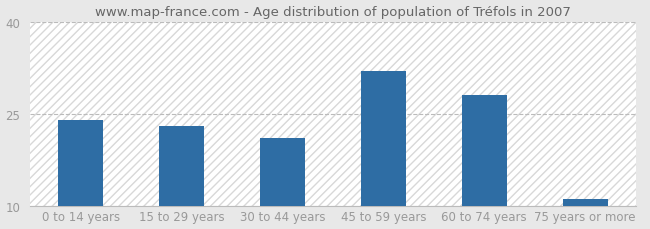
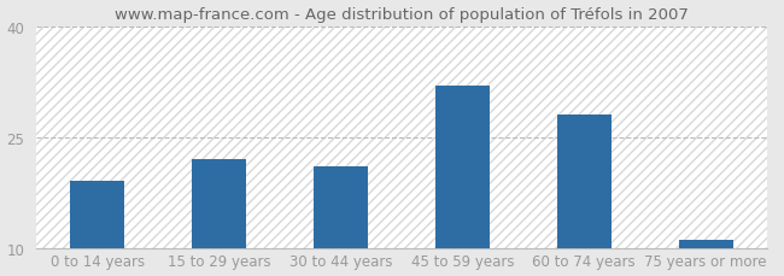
0 to 14 years: 24 -> 19
15 to 29 years: 23 -> 22
